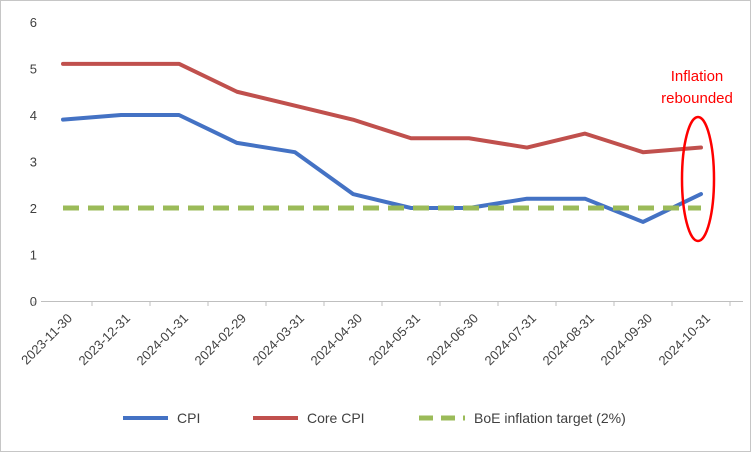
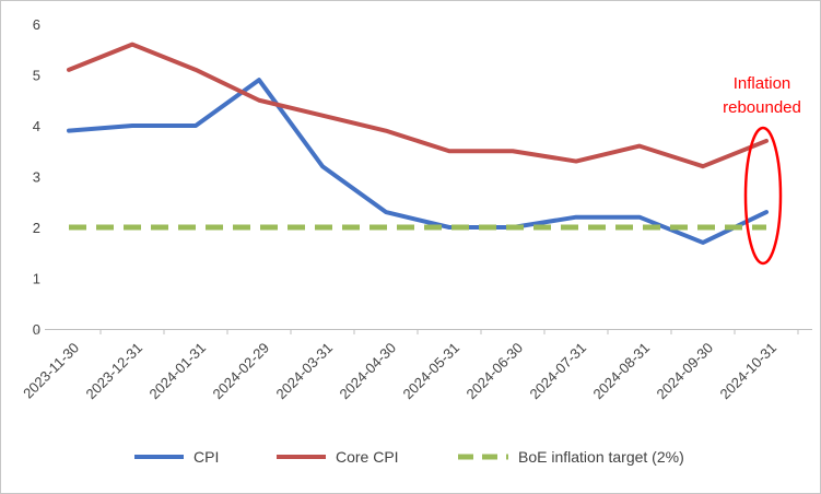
Core CPI/2023-12-31: 5.1 -> 5.6
CPI/2024-02-29: 3.4 -> 4.9
Core CPI/2024-10-31: 3.3 -> 3.7
